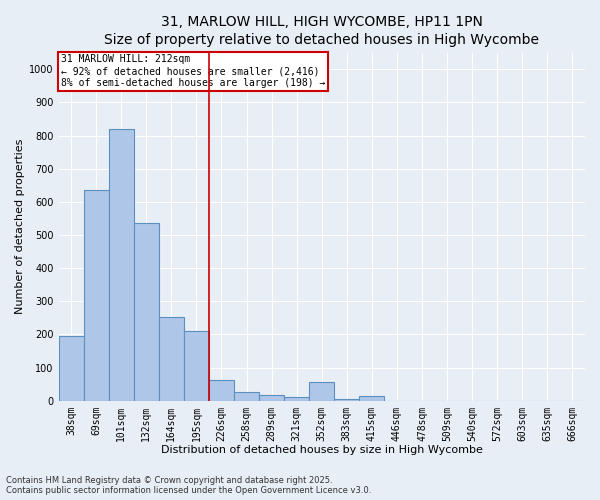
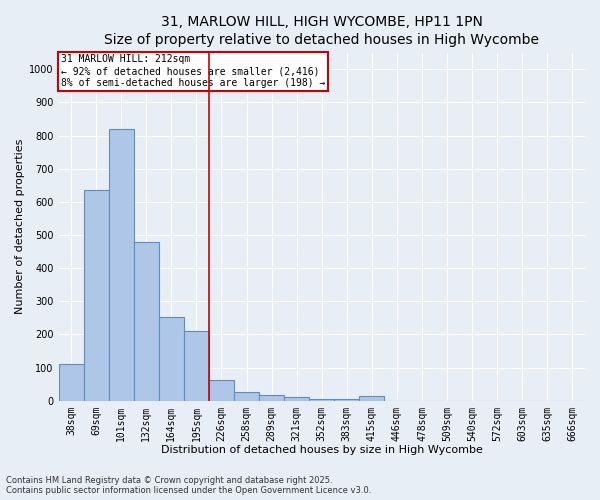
38sqm: 195 -> 110
132sqm: 535 -> 480
352sqm: 55 -> 5
